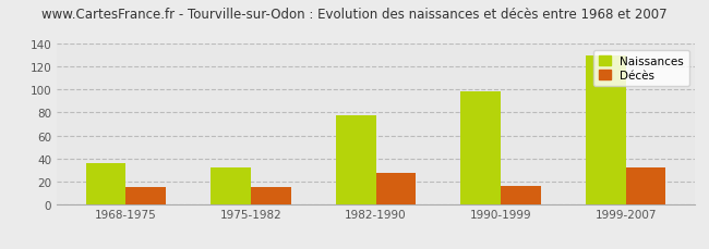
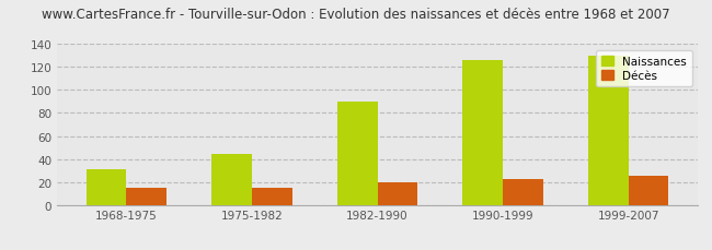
Naissances/1968-1975: 36 -> 31
Naissances/1975-1982: 32 -> 44
Naissances/1982-1990: 78 -> 90
Décès/1982-1990: 27 -> 20
Naissances/1990-1999: 99 -> 126
Décès/1990-1999: 16 -> 22
Décès/1999-2007: 32 -> 25
